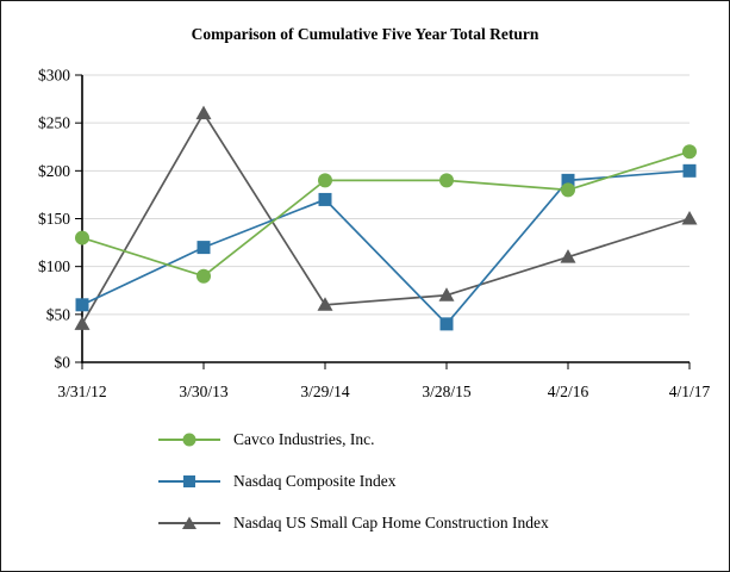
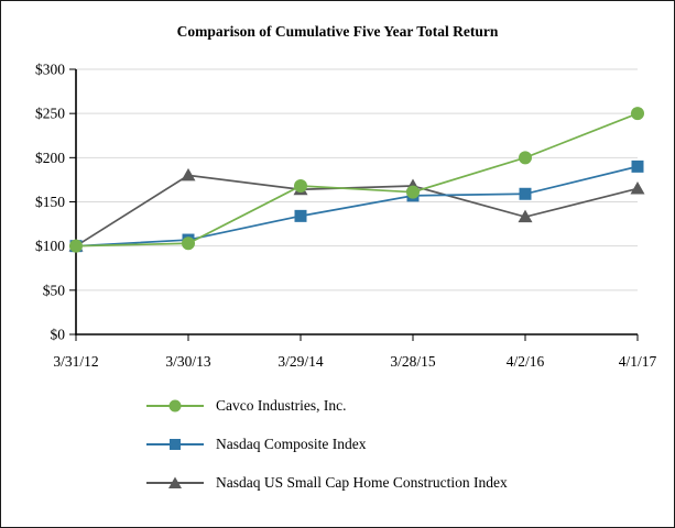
Cavco Industries, Inc./3/31/12: $130 -> $100
Nasdaq Composite Index/3/31/12: $60 -> $100
Nasdaq US Small Cap Home Construction Index/3/31/12: $40 -> $100
Cavco Industries, Inc./3/30/13: $90 -> $100
Nasdaq Composite Index/3/30/13: $120 -> $110
Nasdaq US Small Cap Home Construction Index/3/30/13: $260 -> $180
Cavco Industries, Inc./3/29/14: $190 -> $170
Nasdaq Composite Index/3/29/14: $170 -> $130
Nasdaq US Small Cap Home Construction Index/3/29/14: $60 -> $160
Cavco Industries, Inc./3/28/15: $190 -> $160
Nasdaq Composite Index/3/28/15: $40 -> $160
Nasdaq US Small Cap Home Construction Index/3/28/15: $70 -> $170
Cavco Industries, Inc./4/2/16: $180 -> $200
Nasdaq Composite Index/4/2/16: $190 -> $160
Nasdaq US Small Cap Home Construction Index/4/2/16: $110 -> $130
Cavco Industries, Inc./4/1/17: $220 -> $250
Nasdaq Composite Index/4/1/17: $200 -> $190
Nasdaq US Small Cap Home Construction Index/4/1/17: $150 -> $160
